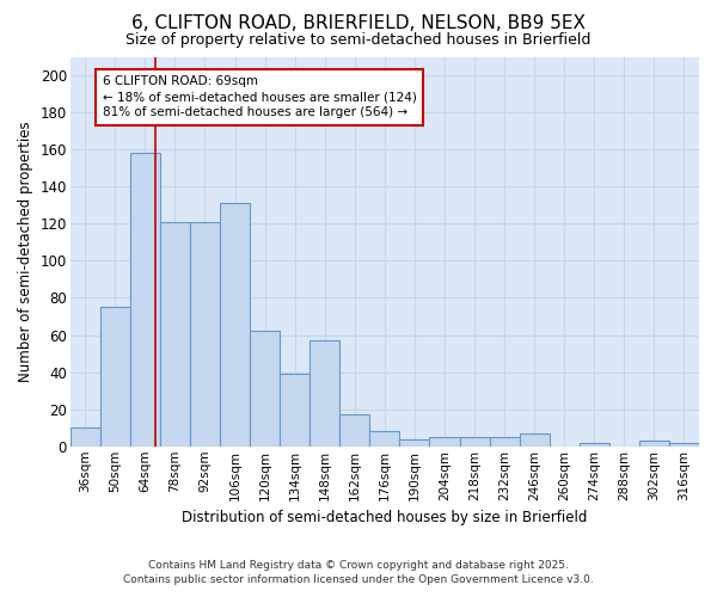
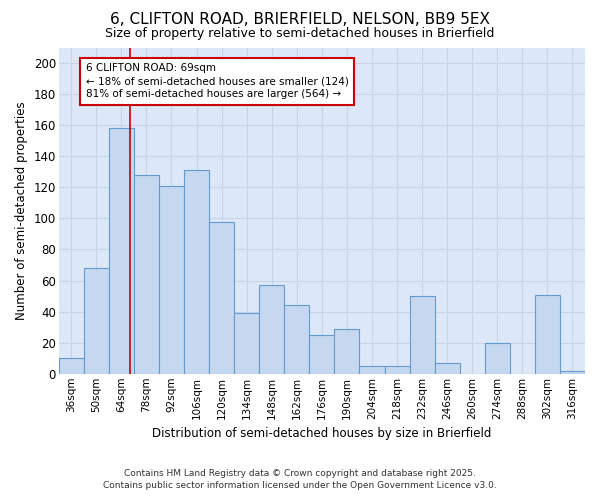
50sqm: 75 -> 68
78sqm: 121 -> 128
120sqm: 62 -> 98
162sqm: 17 -> 44
176sqm: 8 -> 25
190sqm: 4 -> 29
232sqm: 5 -> 50
274sqm: 2 -> 20
302sqm: 3 -> 51
